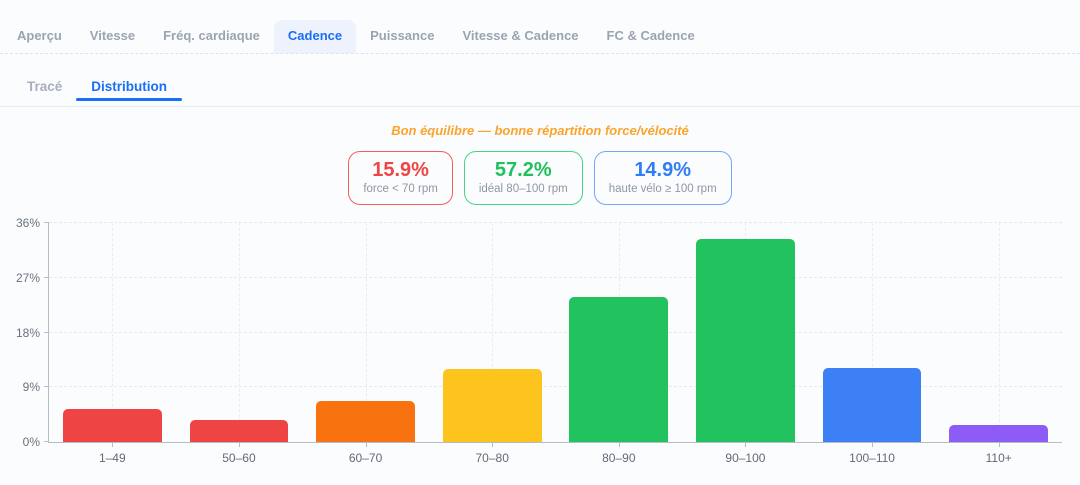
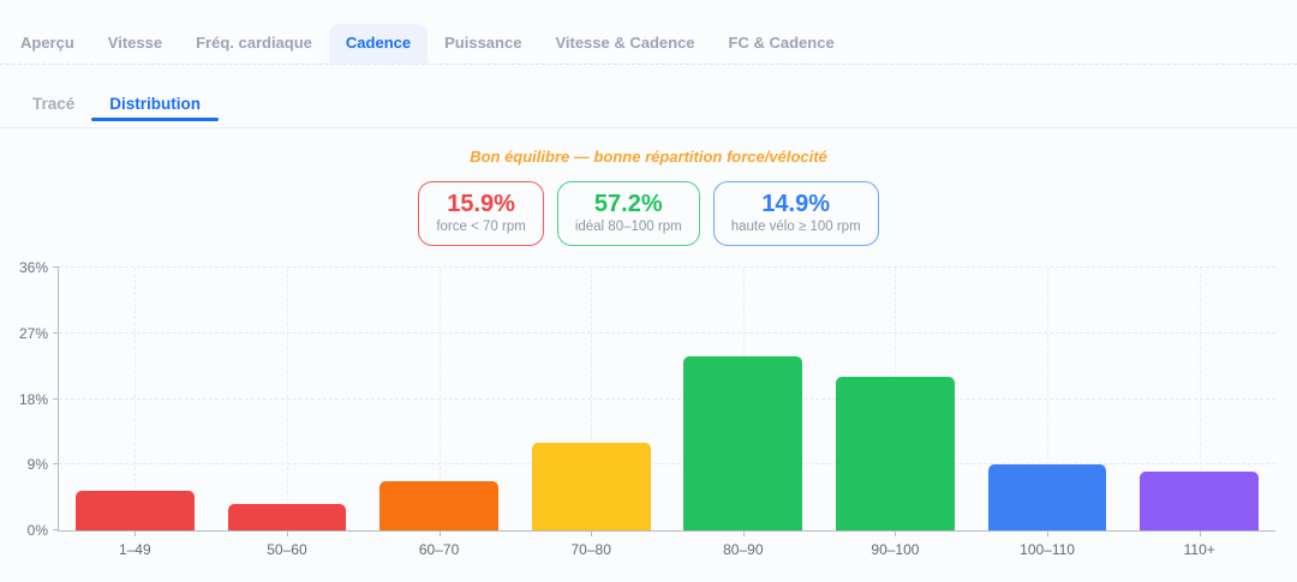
90–100: 33% -> 21%
100–110: 12% -> 9%
110+: 3% -> 8%
